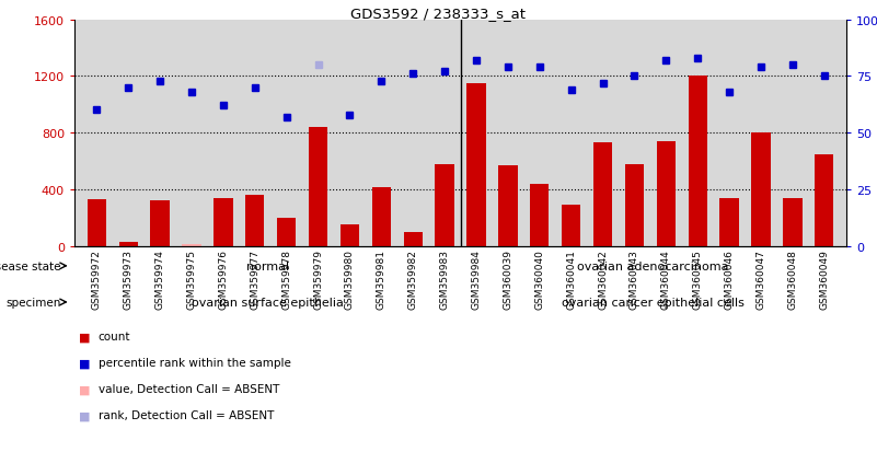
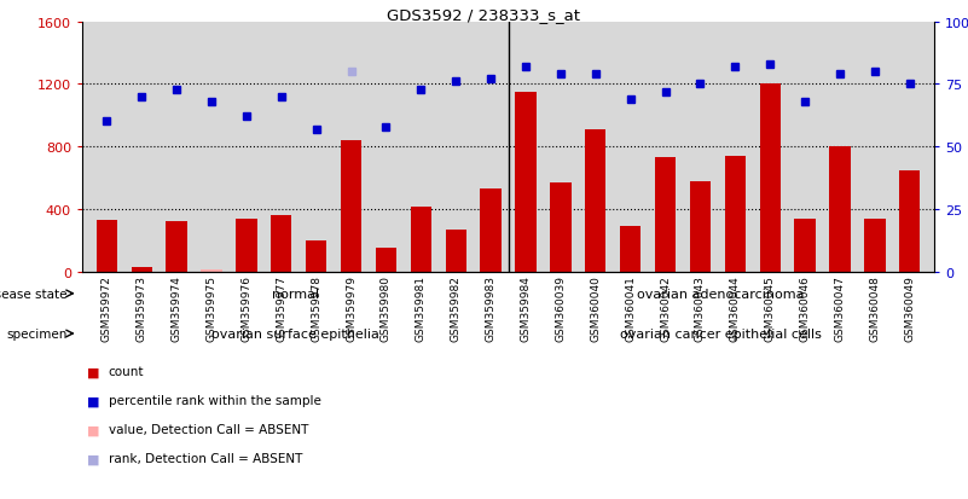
GSM359982: 100 -> 270
GSM359983: 580 -> 530
GSM360040: 440 -> 910
